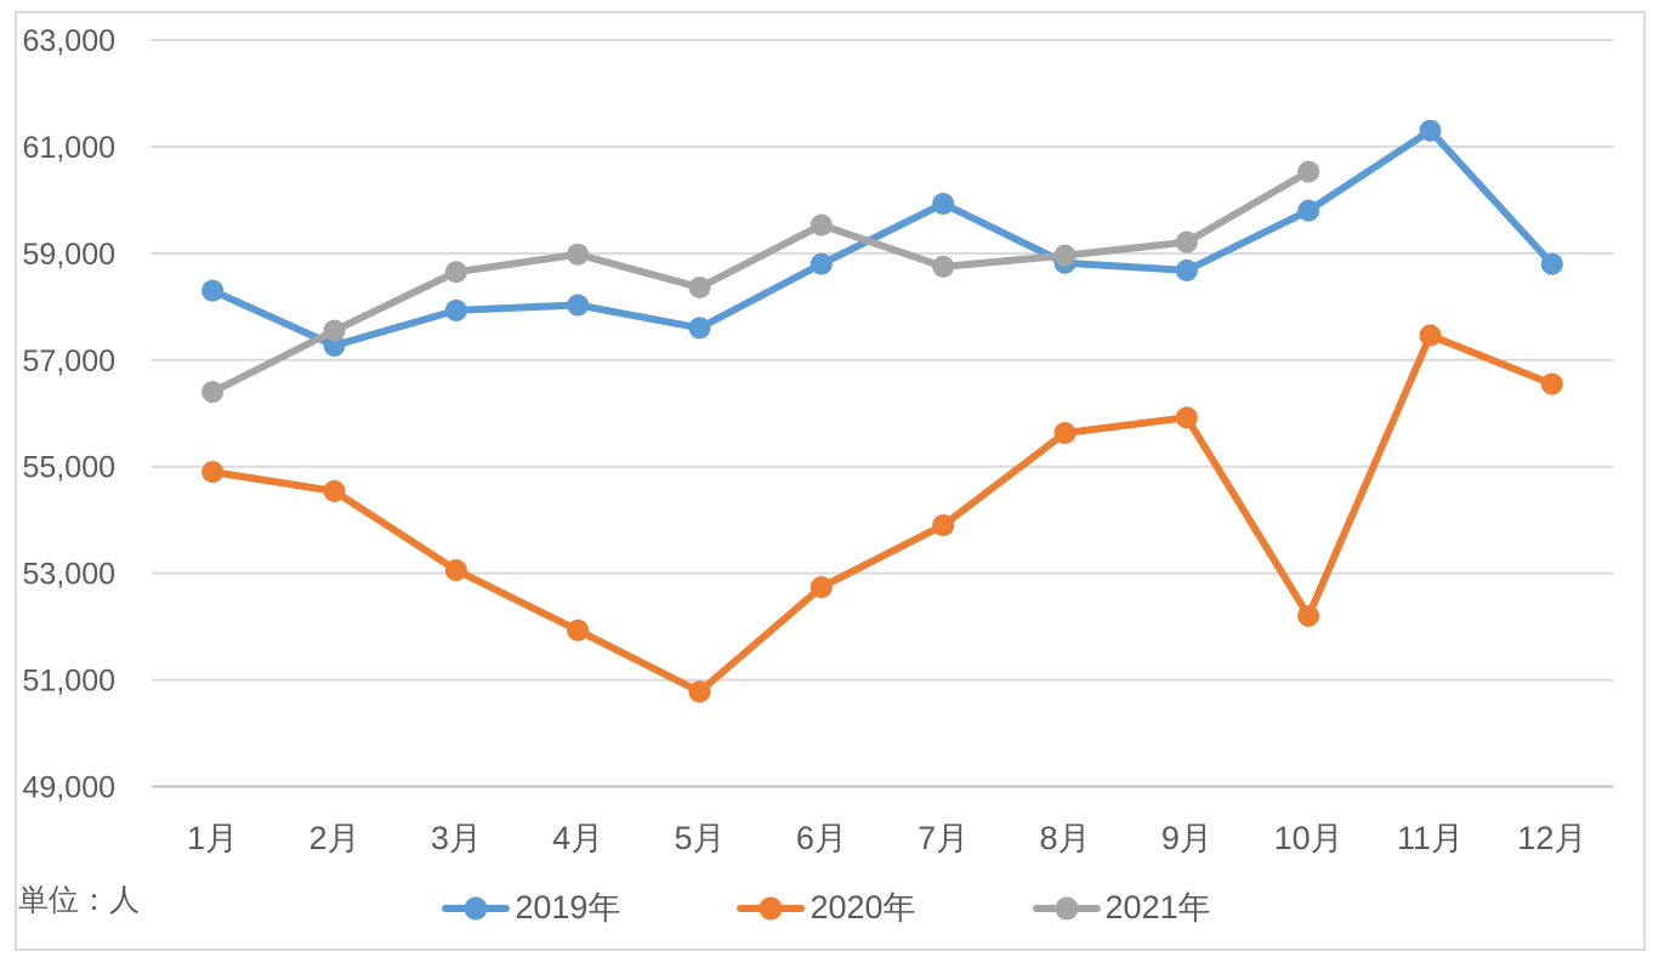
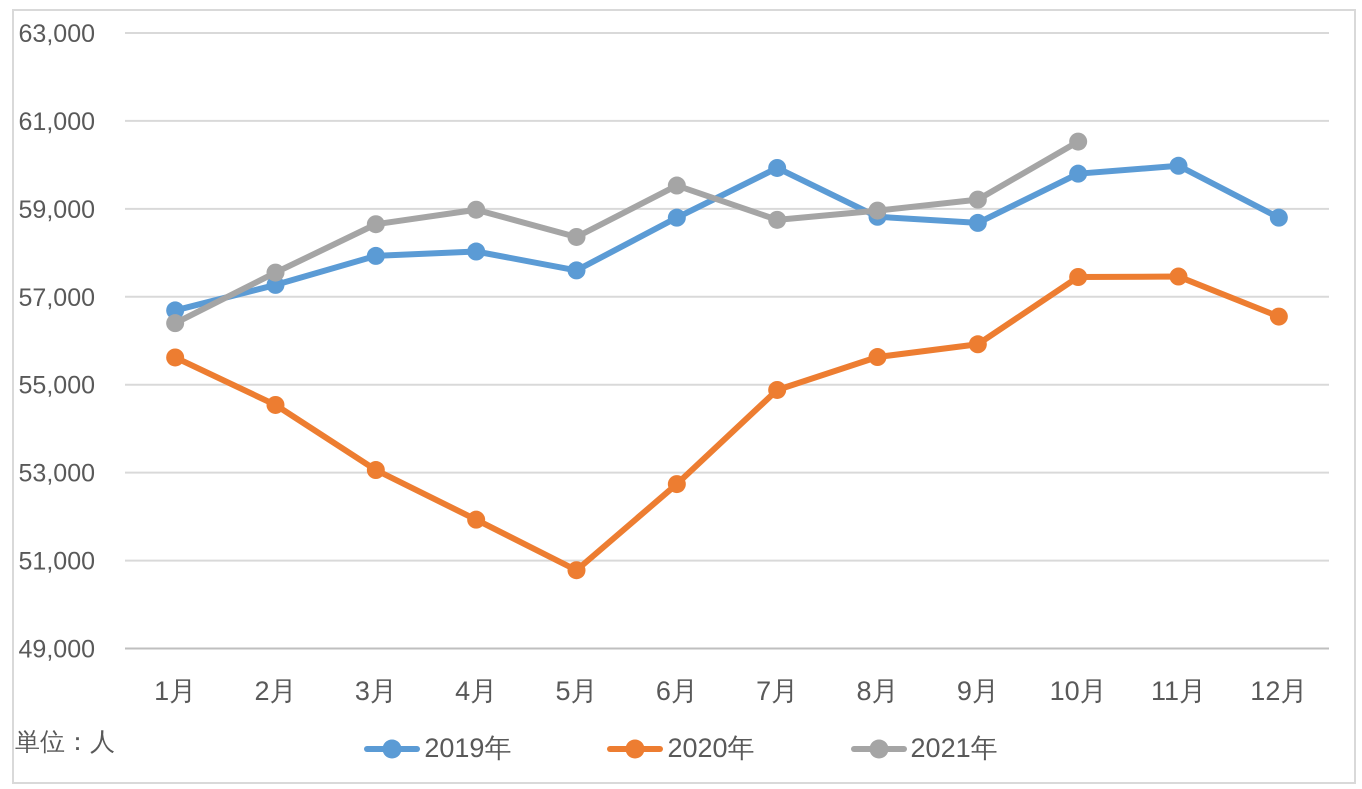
2019年/1月: 58300 -> 56700
2020年/1月: 54900 -> 55600
2020年/7月: 53900 -> 54900
2020年/10月: 52200 -> 57400
2019年/11月: 61300 -> 60000
